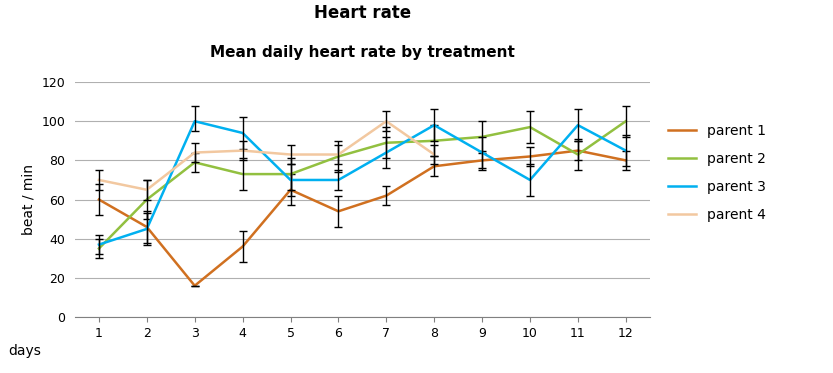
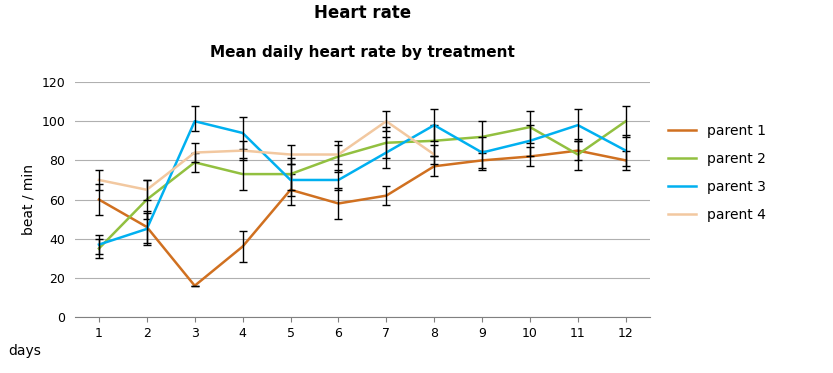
parent 1/6: 54 -> 58
parent 3/10: 70 -> 90
